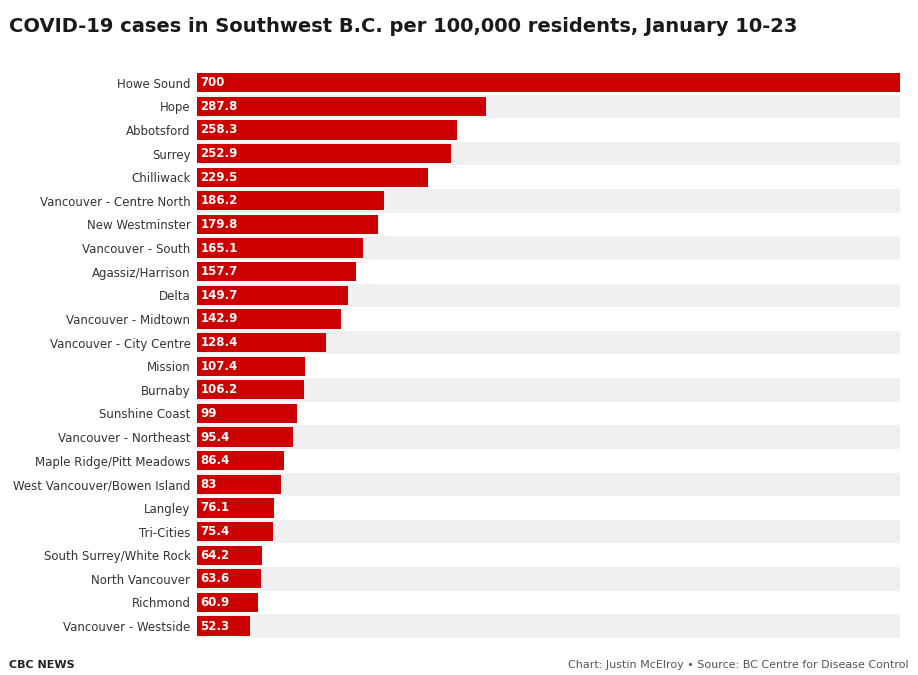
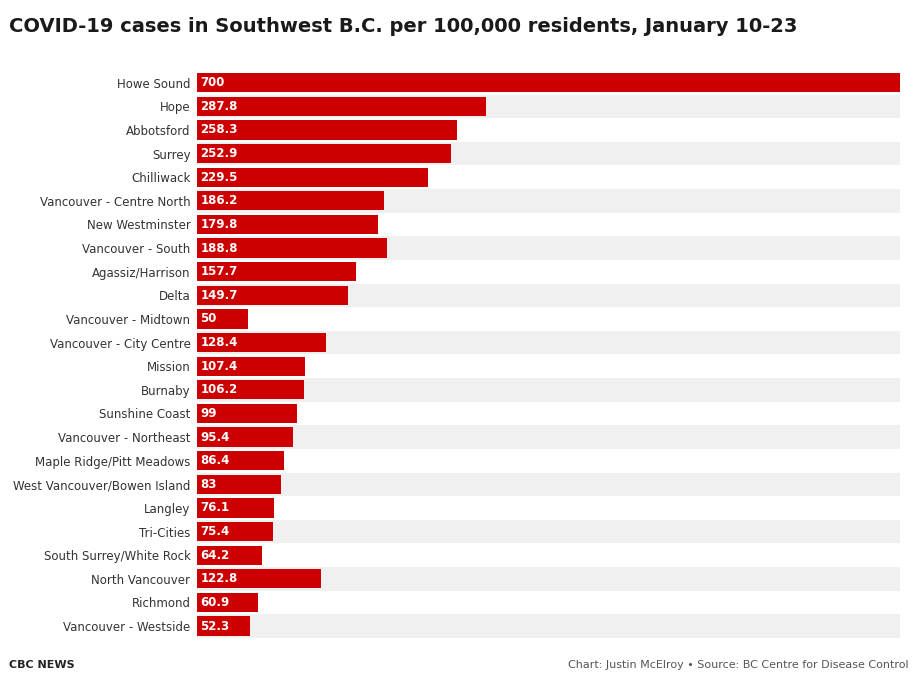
Vancouver - South: 165.1 -> 188.8
Vancouver - Midtown: 142.9 -> 50
North Vancouver: 63.6 -> 122.8
